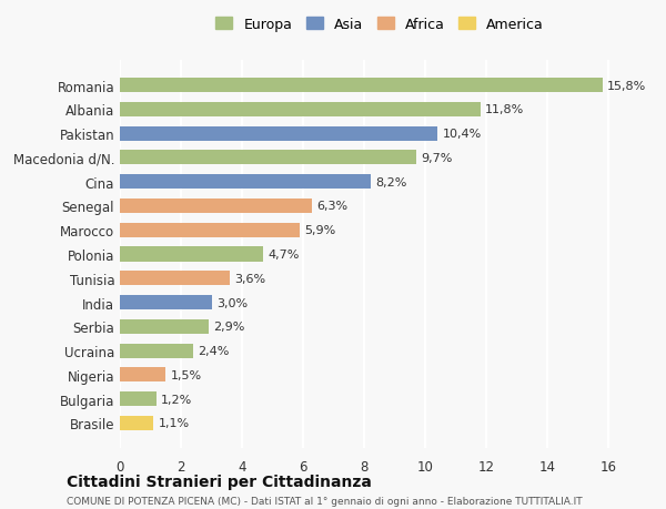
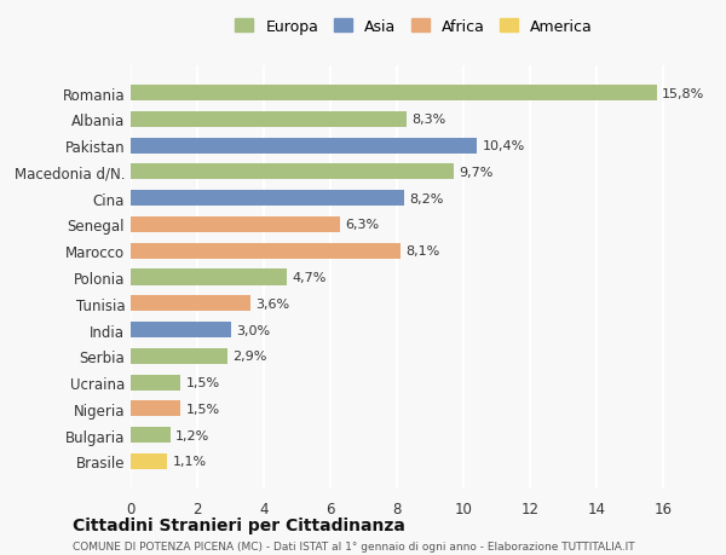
Albania: 11,8% -> 8,3%
Marocco: 5,9% -> 8,1%
Ucraina: 2,4% -> 1,5%
